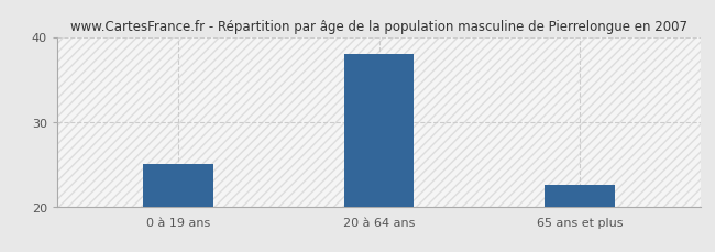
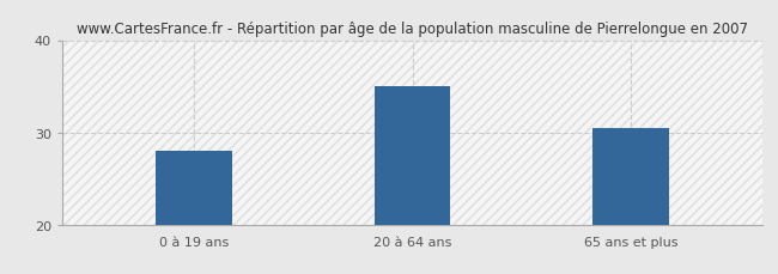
0 à 19 ans: 25.0 -> 28.0
20 à 64 ans: 38.0 -> 35.0
65 ans et plus: 22.5 -> 30.4
